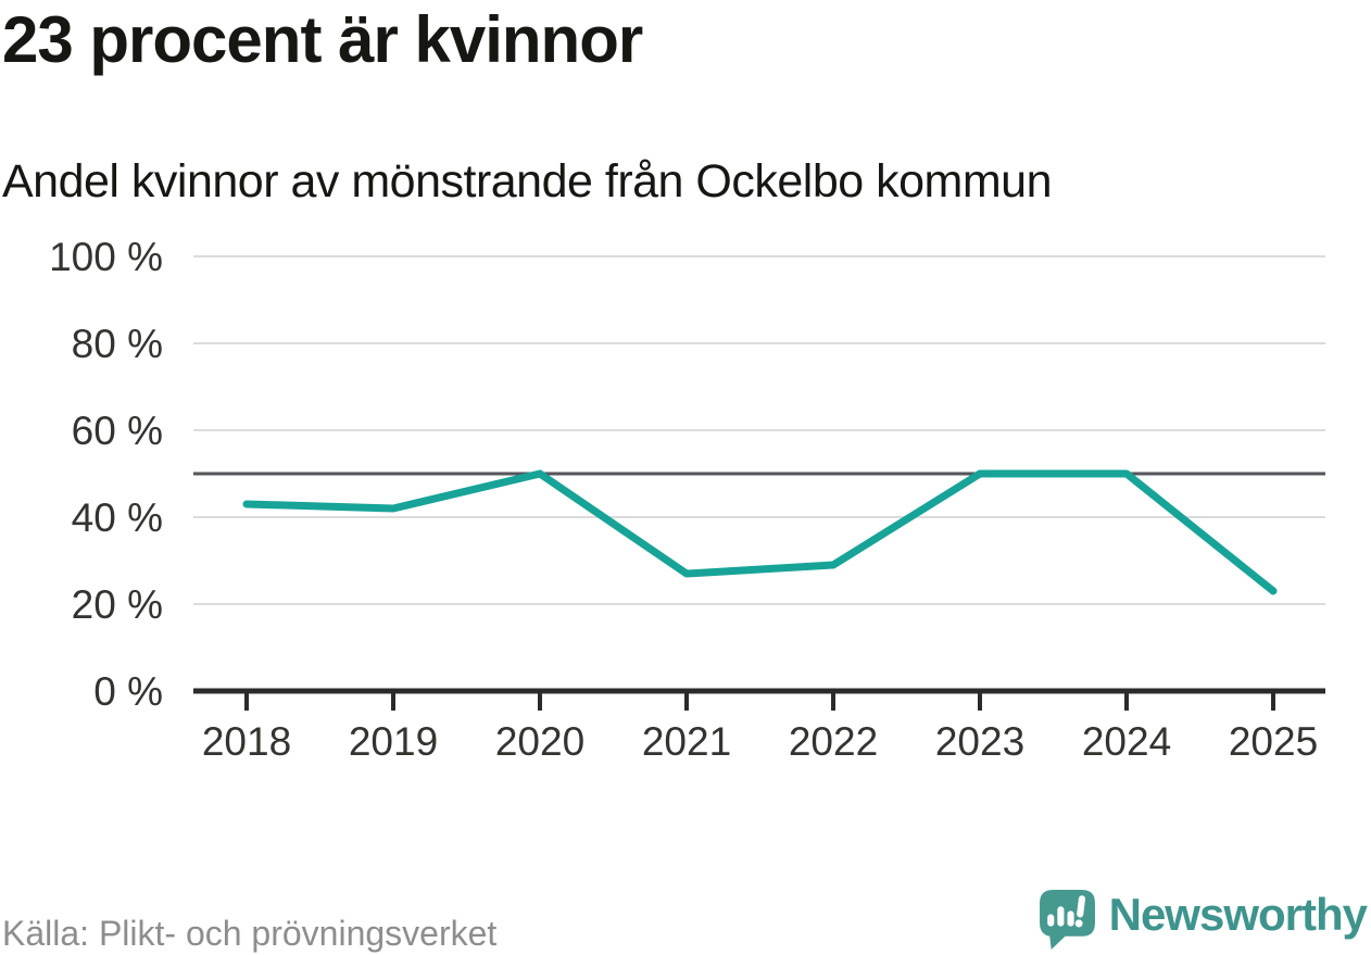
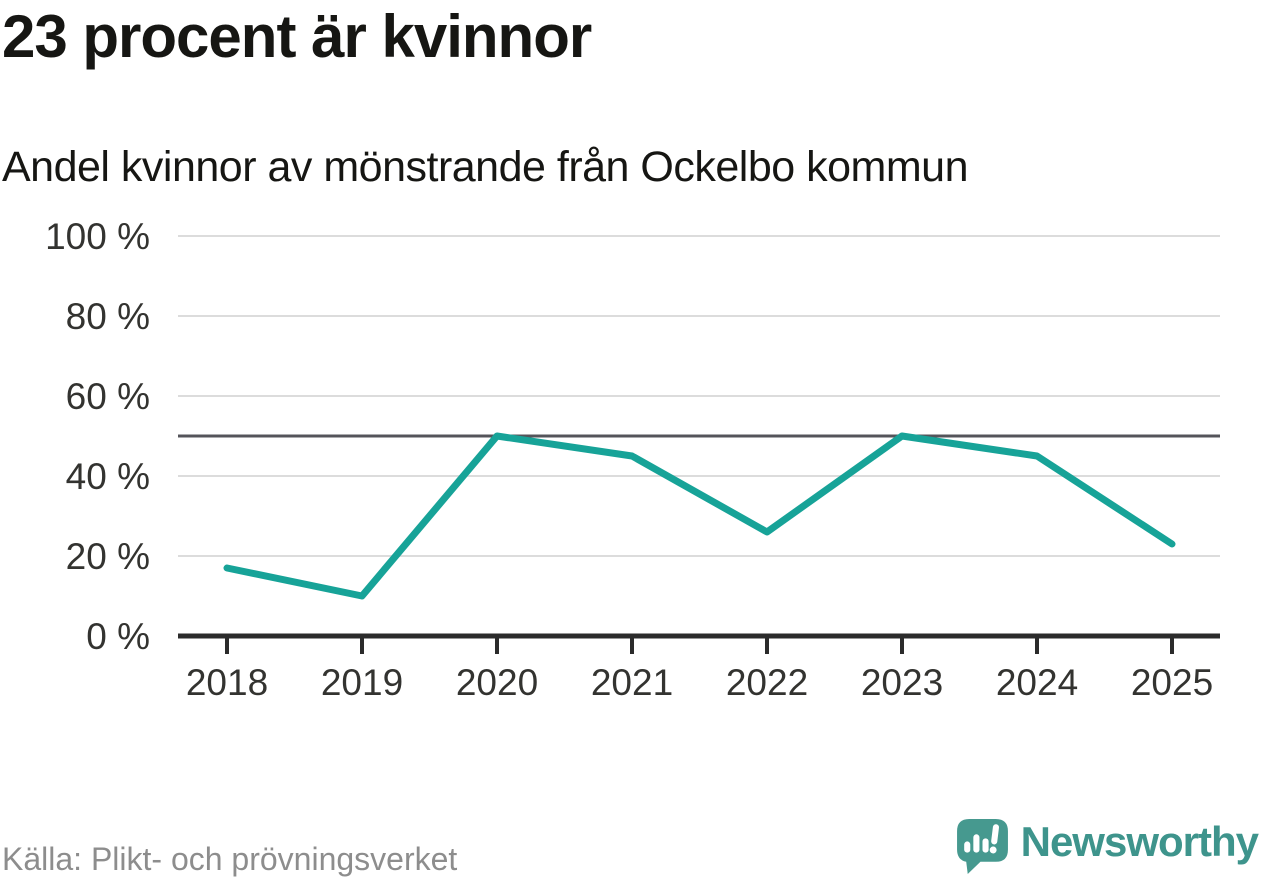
2018: 43% -> 17%
2019: 42% -> 10%
2021: 27% -> 45%
2022: 29% -> 26%
2024: 50% -> 45%
